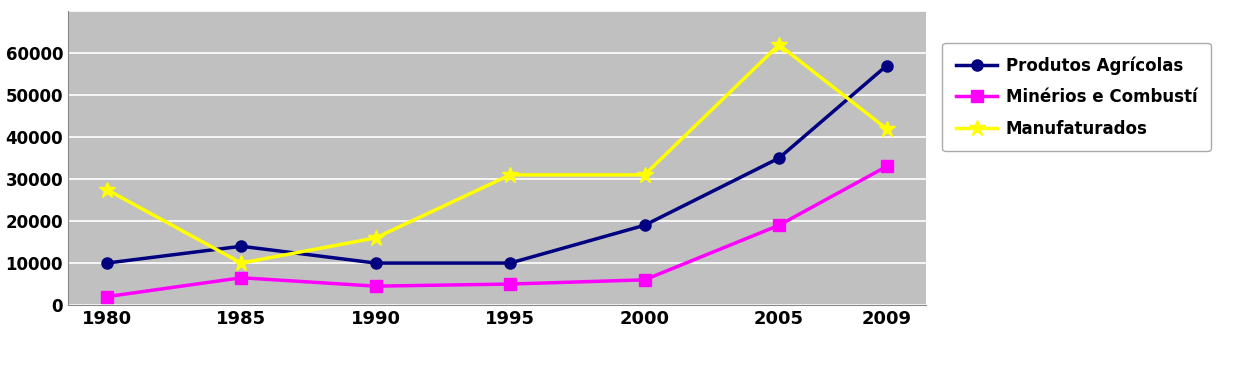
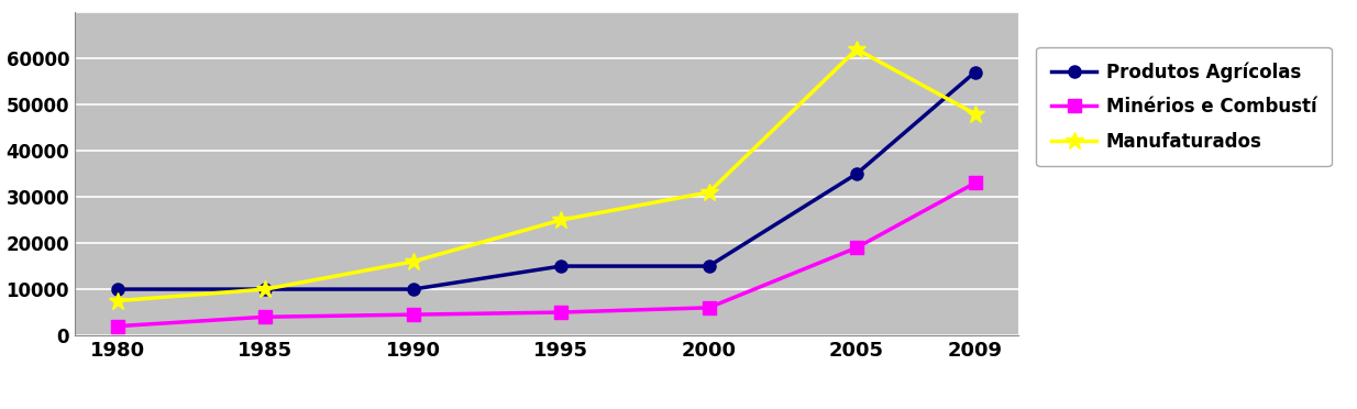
Manufaturados/1980: 27500 -> 7500
Produtos Agrícolas/1985: 14000 -> 10000
Minérios e Combustí/1985: 6500 -> 4000
Produtos Agrícolas/1995: 10000 -> 15000
Manufaturados/1995: 31000 -> 25000
Produtos Agrícolas/2000: 19000 -> 15000
Manufaturados/2009: 42000 -> 48000
